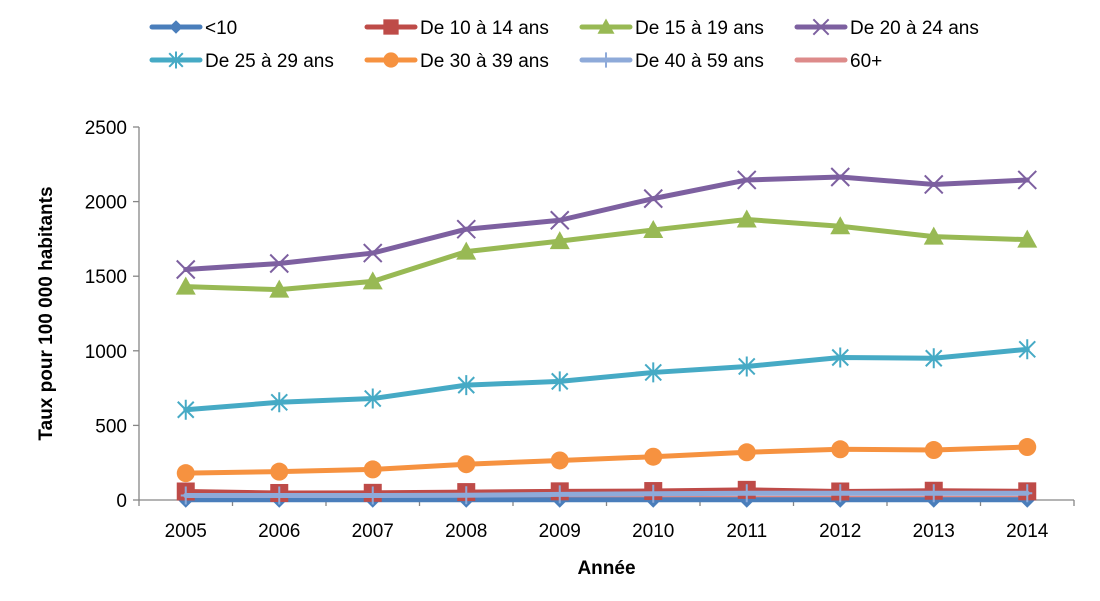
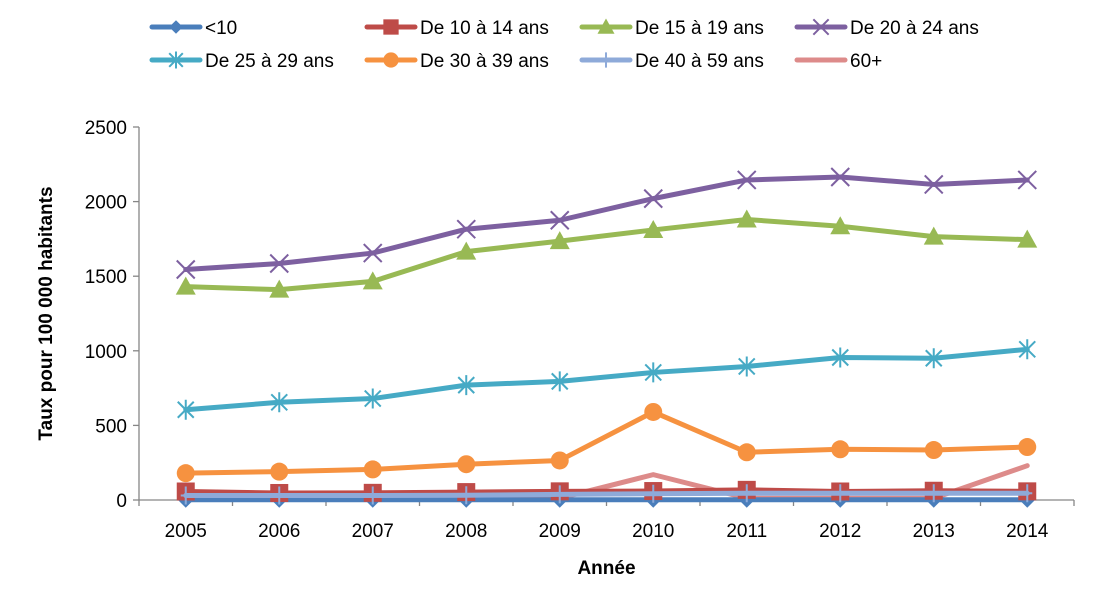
De 30 à 39 ans/2010: 290 -> 590
60+/2010: 10 -> 170
60+/2014: 10 -> 230
